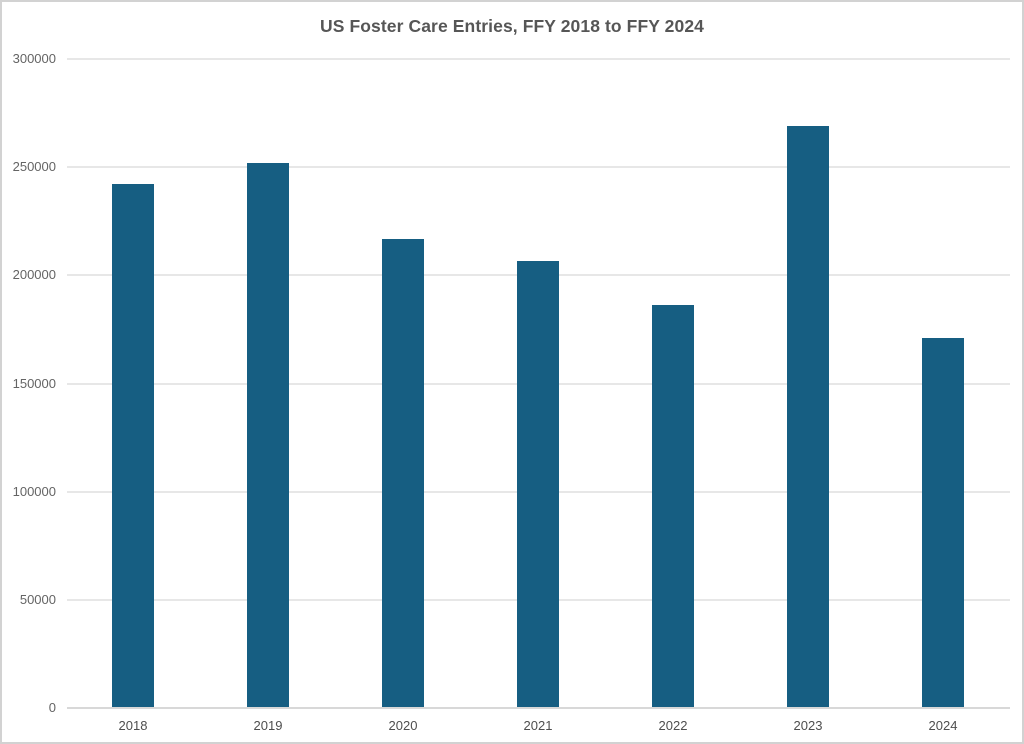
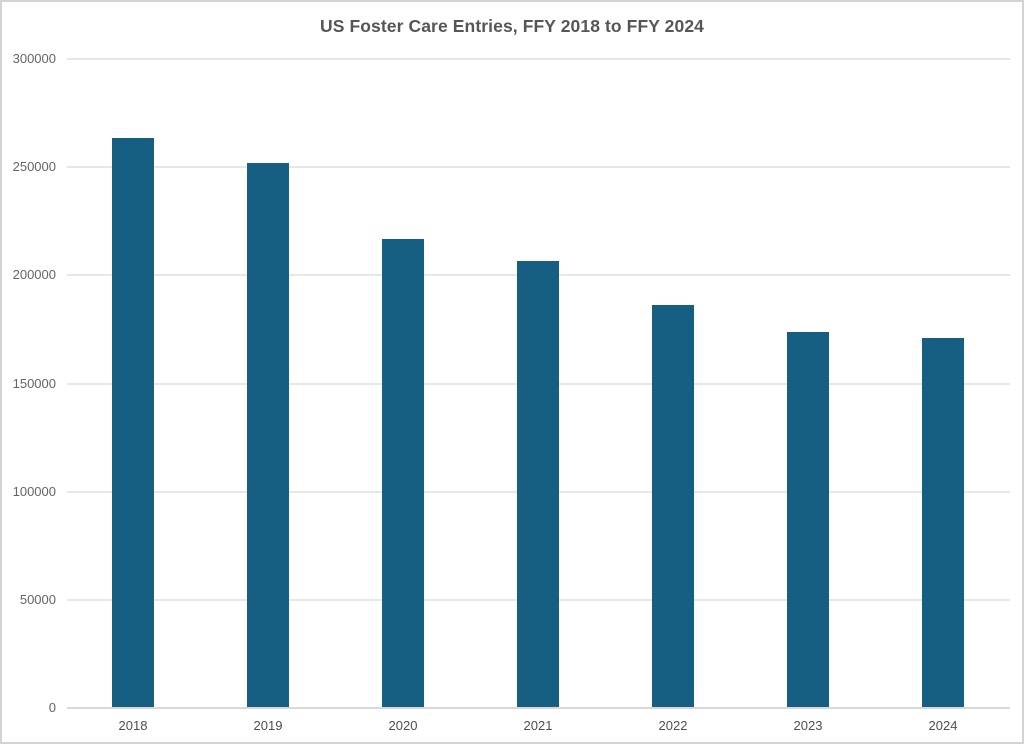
2018: 242000 -> 263000
2023: 269000 -> 174000
